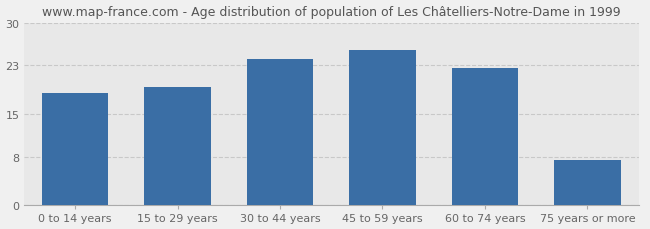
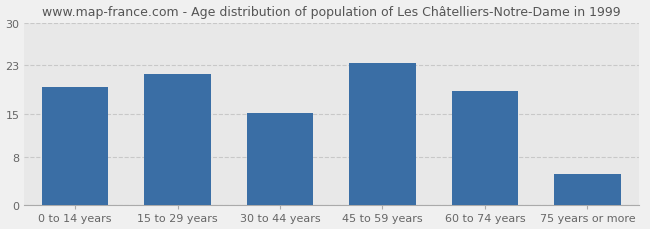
0 to 14 years: 18.5 -> 19.4
15 to 29 years: 19.5 -> 21.6
30 to 44 years: 24.0 -> 15.2
45 to 59 years: 25.5 -> 23.4
60 to 74 years: 22.5 -> 18.8
75 years or more: 7.5 -> 5.2
